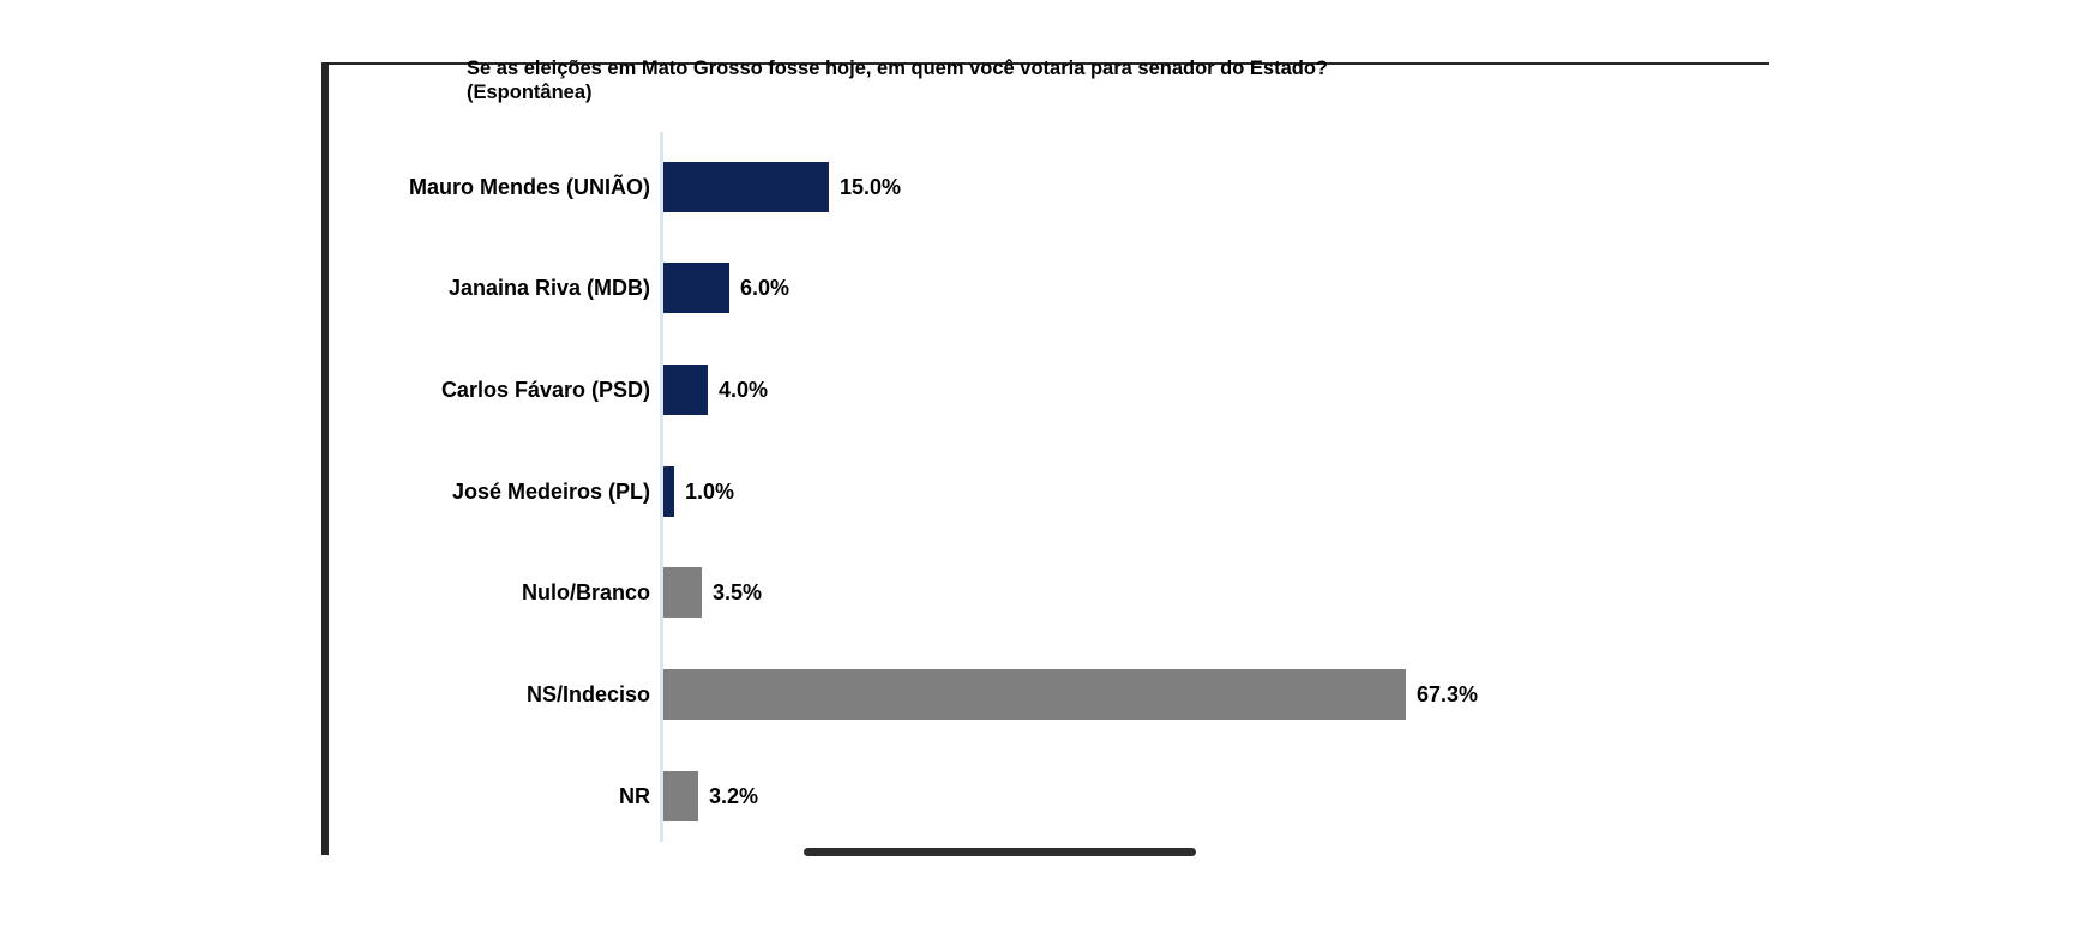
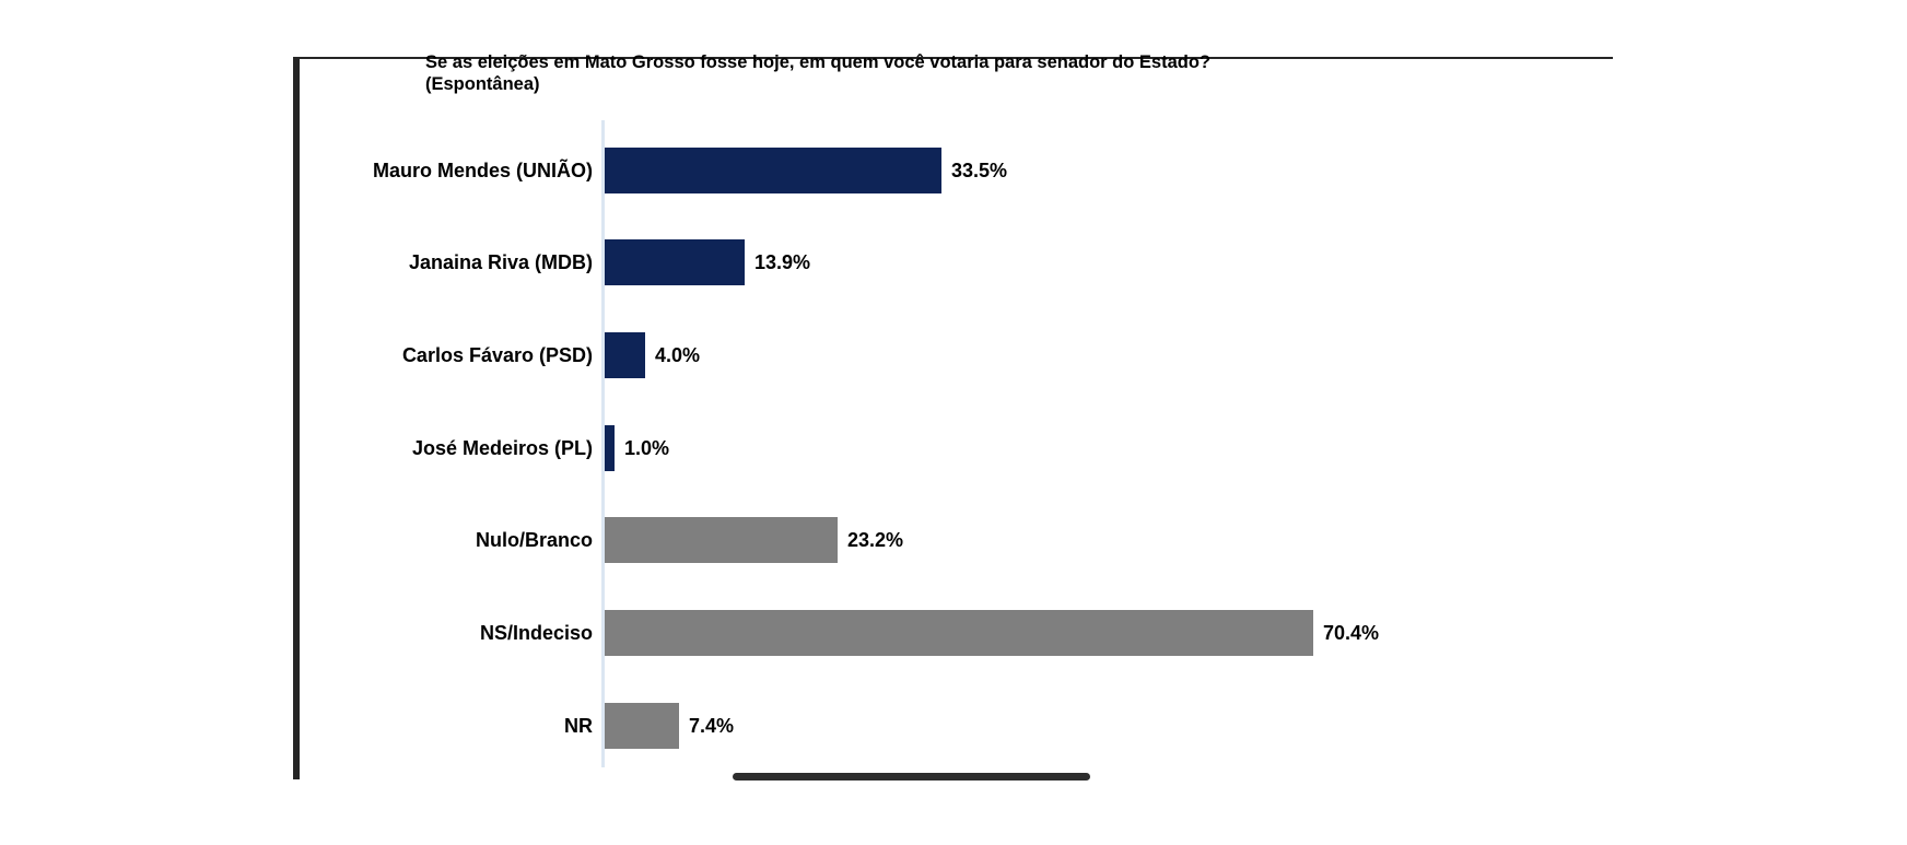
Mauro Mendes (UNIÃO): 15.0% -> 33.5%
Janaina Riva (MDB): 6.0% -> 13.9%
Nulo/Branco: 3.5% -> 23.2%
NS/Indeciso: 67.3% -> 70.4%
NR: 3.2% -> 7.4%
